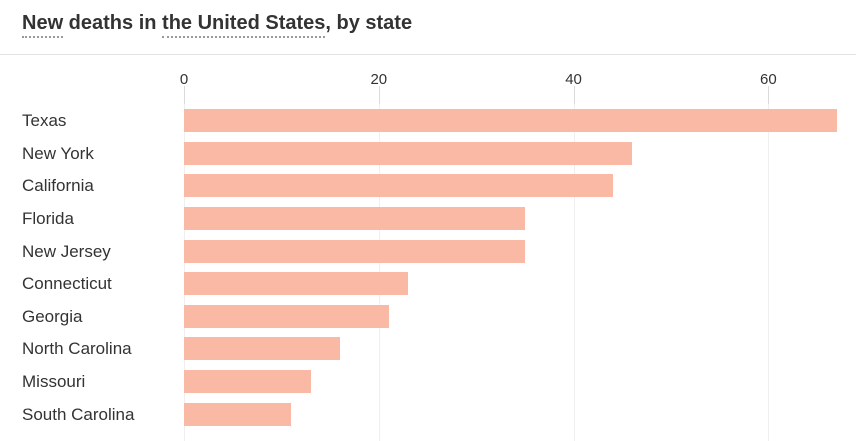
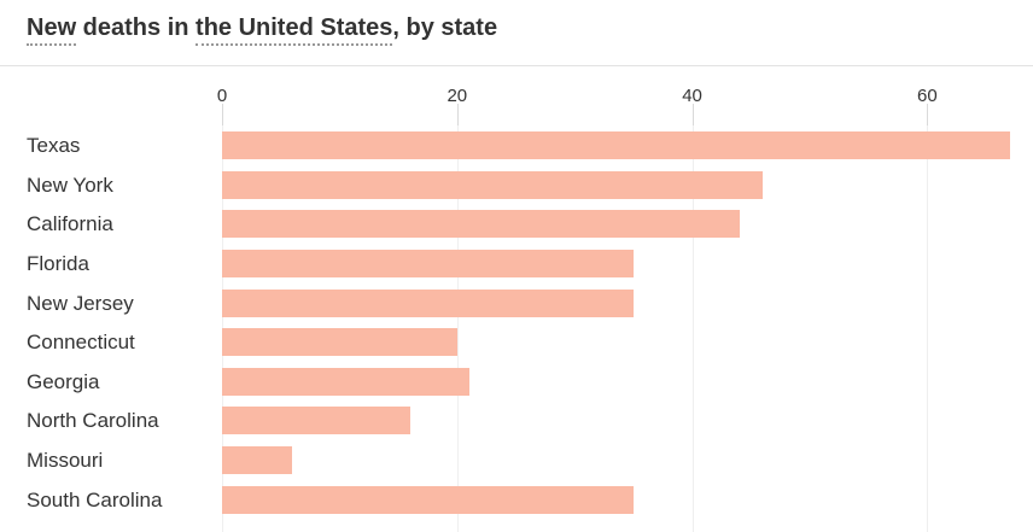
Connecticut: 23 -> 20
Missouri: 13 -> 6
South Carolina: 11 -> 35
